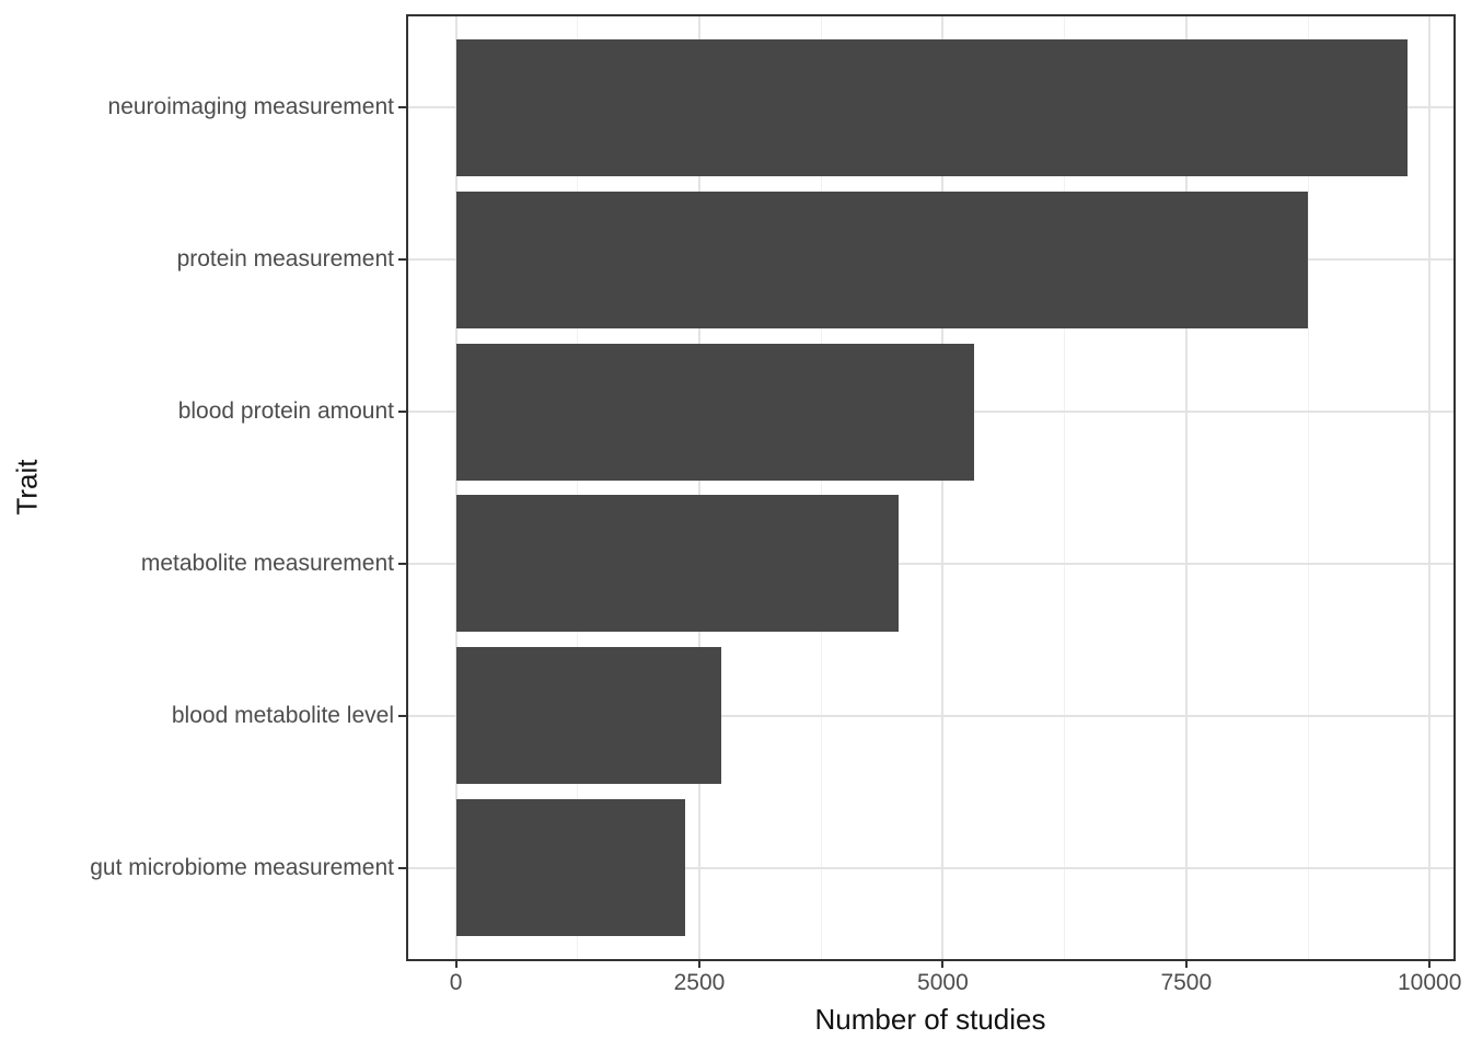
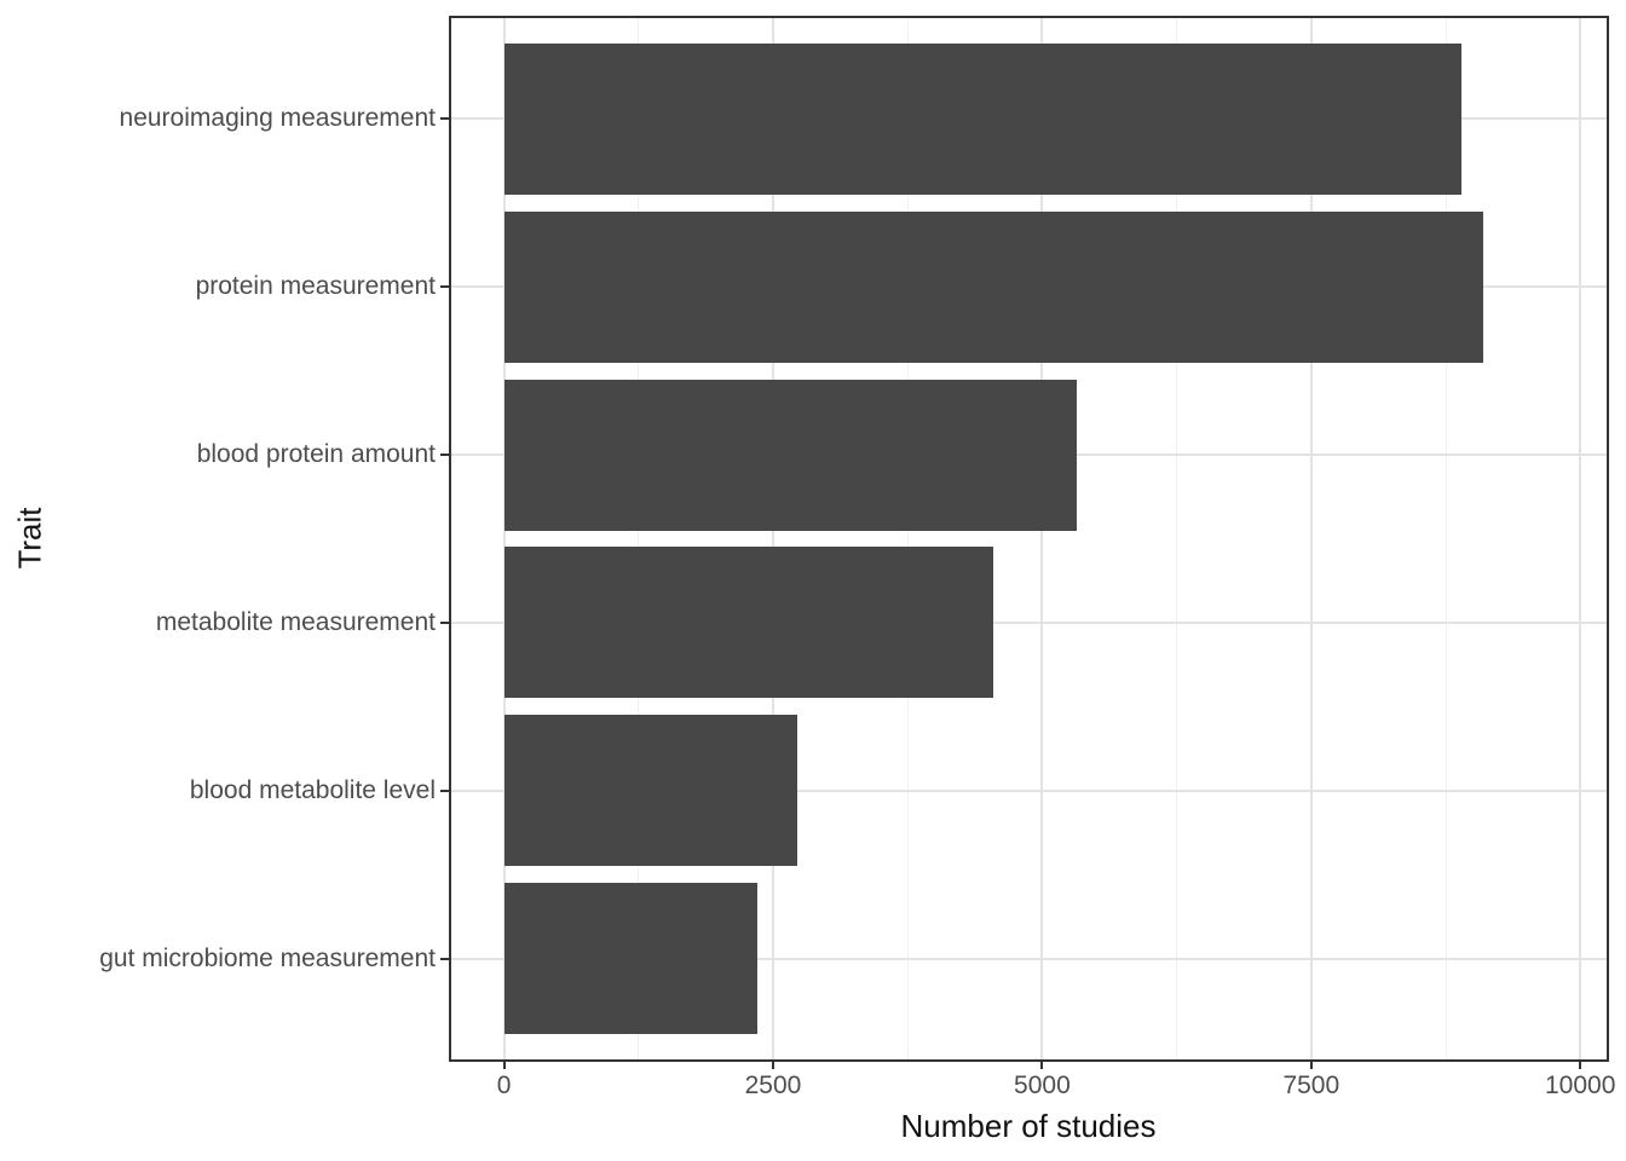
neuroimaging measurement: 9800 -> 8900
protein measurement: 8800 -> 9100
